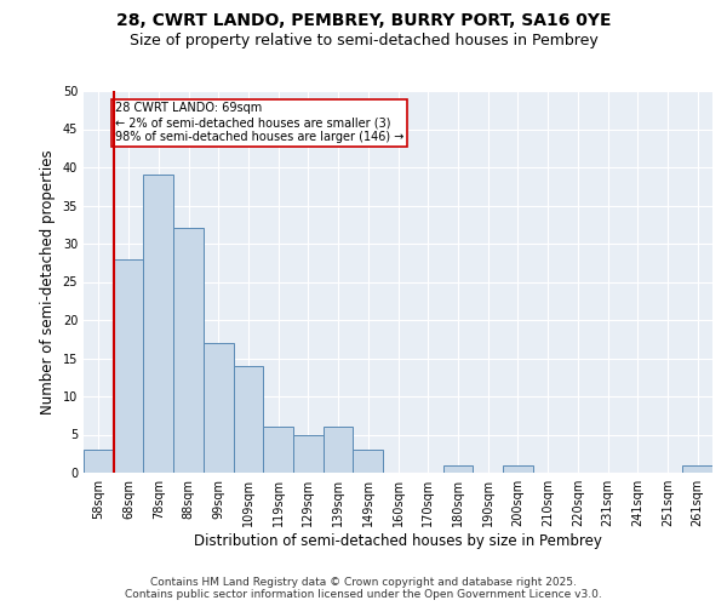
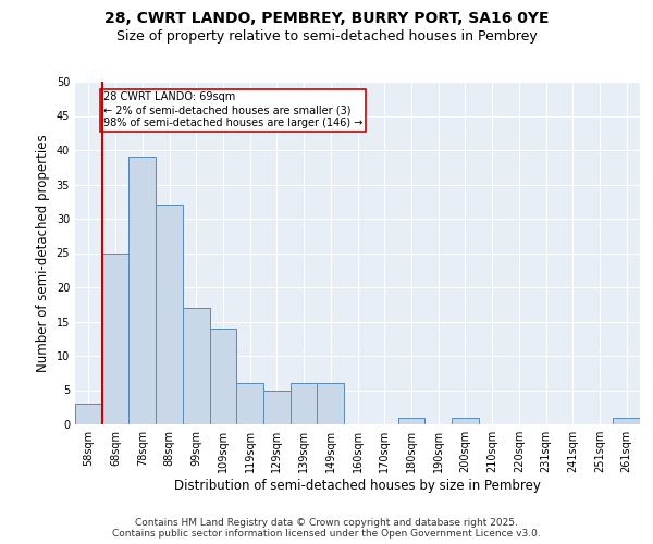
68sqm: 28 -> 25
149sqm: 3 -> 6
